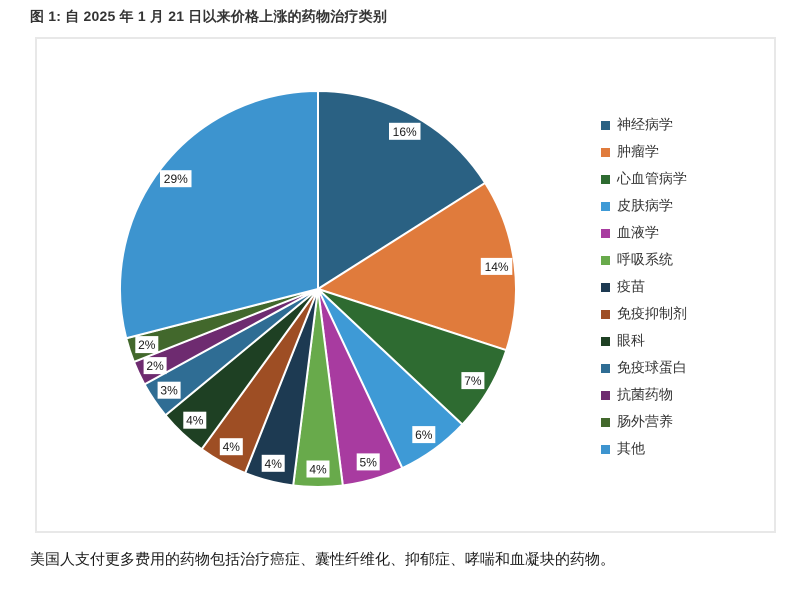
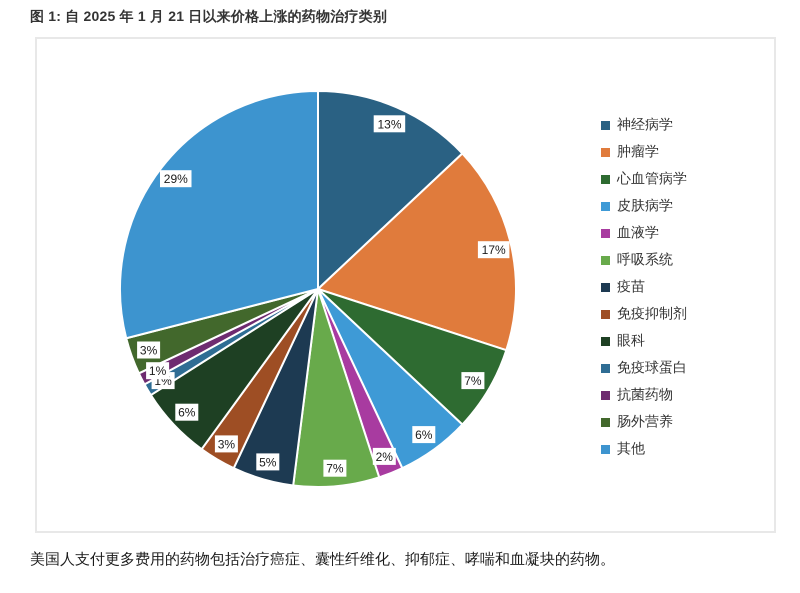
神经病学: 16% -> 13%
肿瘤学: 14% -> 17%
血液学: 5% -> 2%
呼吸系统: 4% -> 7%
疫苗: 4% -> 5%
免疫抑制剂: 4% -> 3%
眼科: 4% -> 6%
免疫球蛋白: 3% -> 1%
抗菌药物: 2% -> 1%
肠外营养: 2% -> 3%
